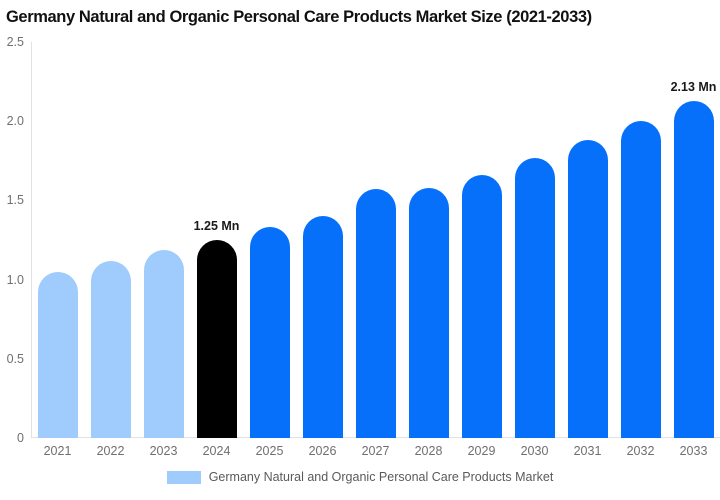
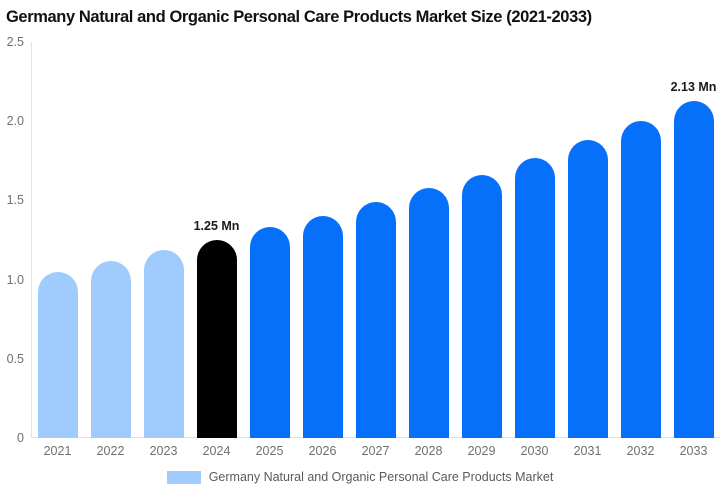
2027: 1.57 -> 1.49
